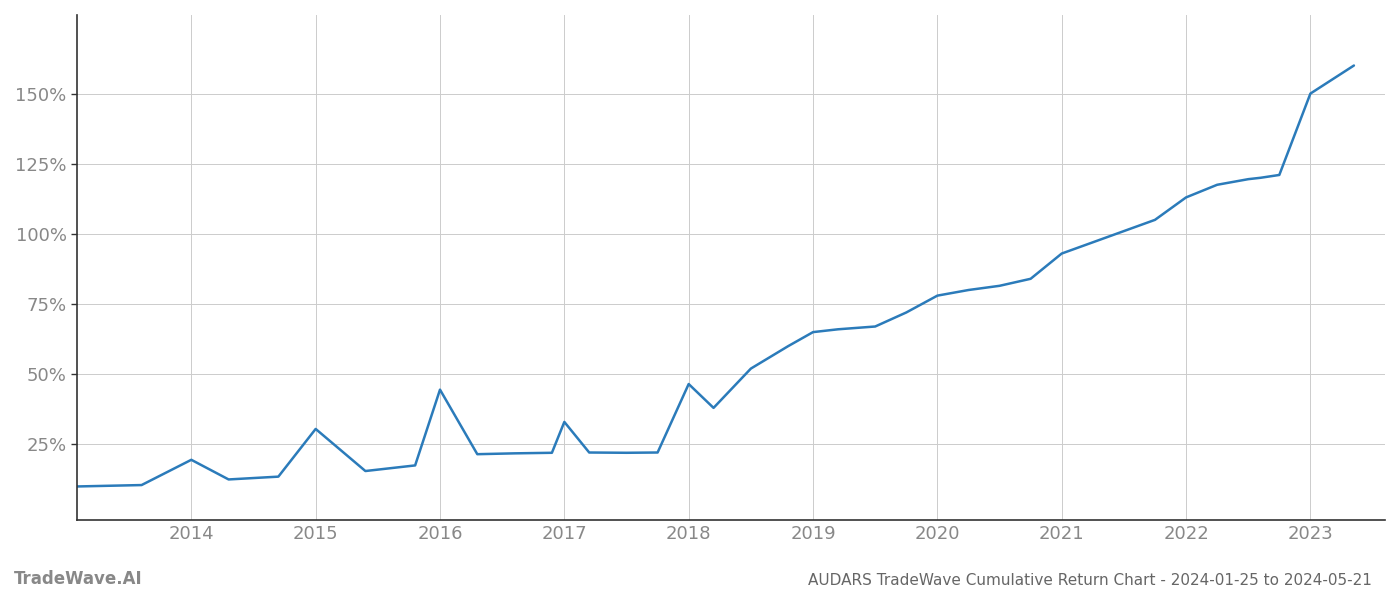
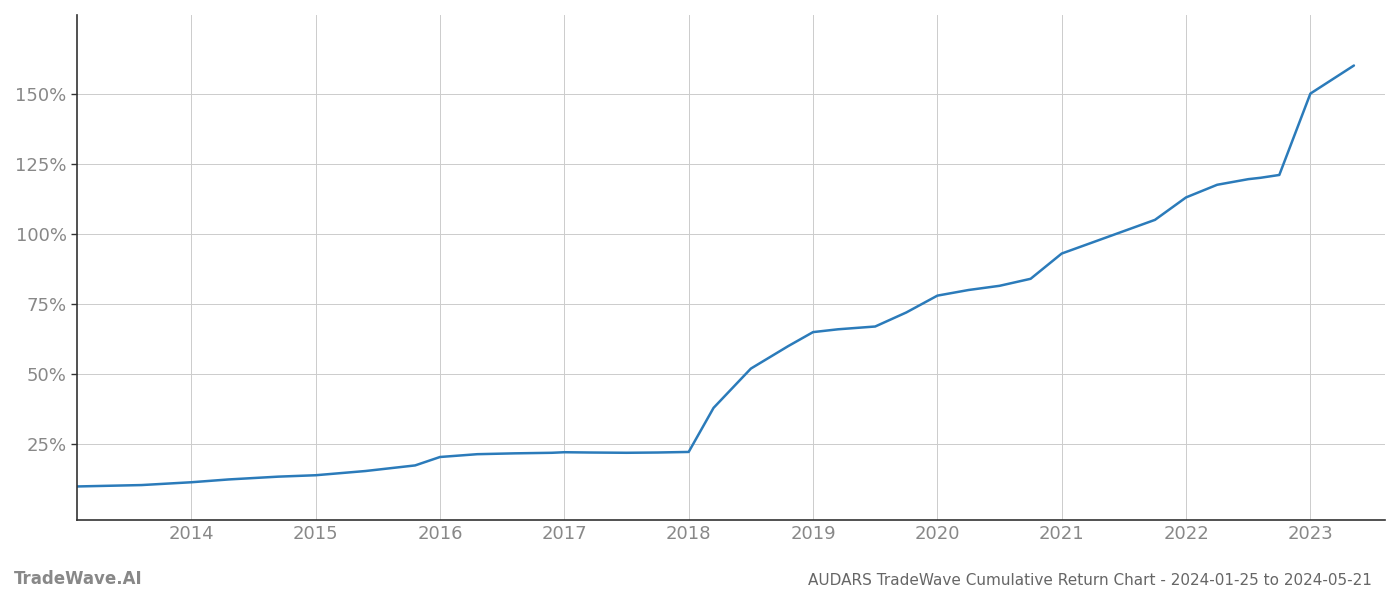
2014: 19.5% -> 11.5%
2015: 30.5% -> 14.0%
2016: 44.5% -> 20.5%
2017: 33.0% -> 22.2%
2018: 46.5% -> 22.3%
